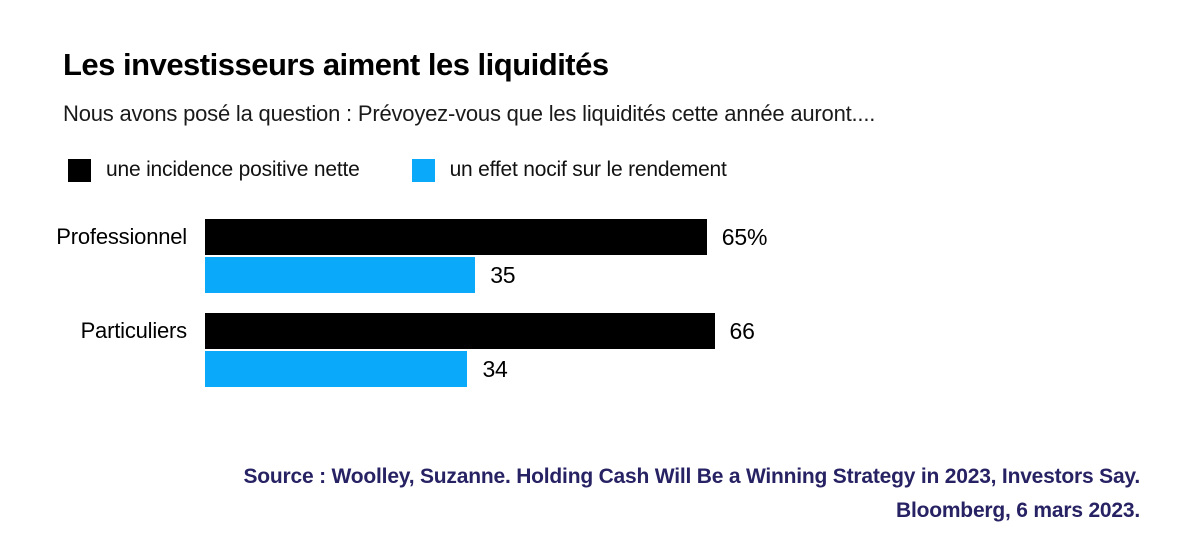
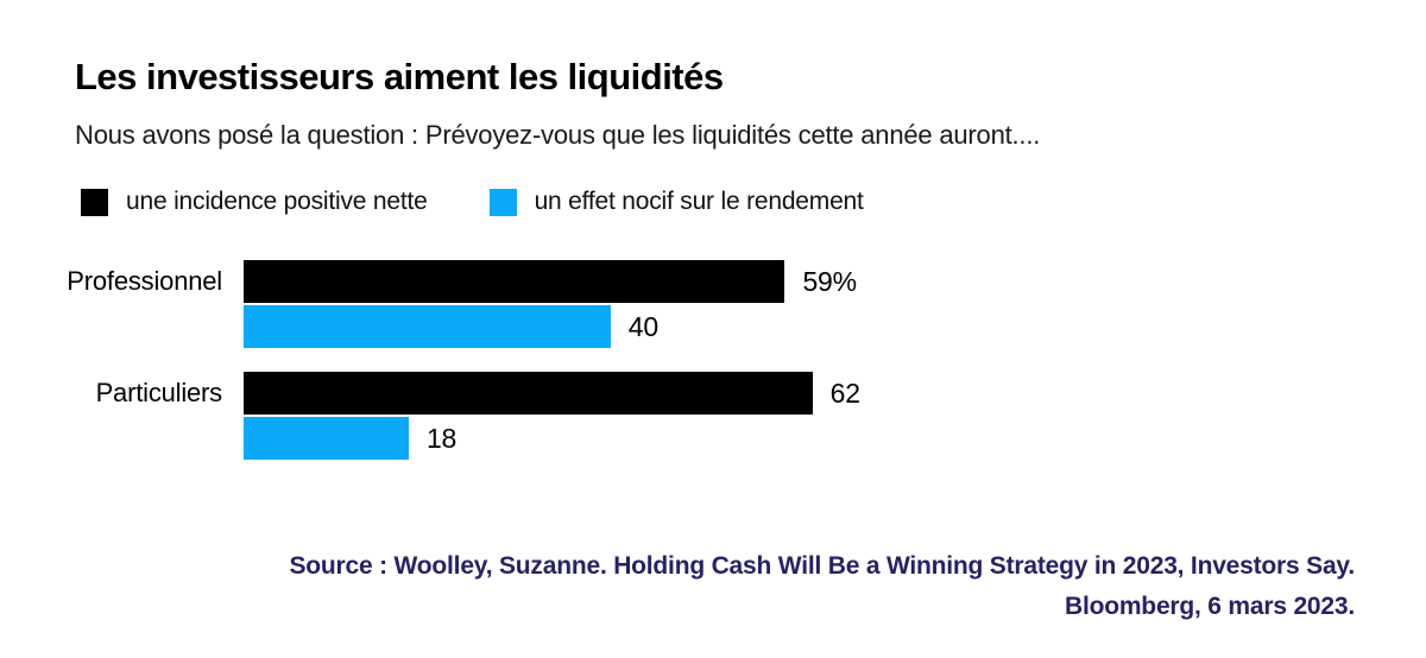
une incidence positive nette/Professionnel: 65% -> 59%
un effet nocif sur le rendement/Professionnel: 35 -> 40
une incidence positive nette/Particuliers: 66 -> 62
un effet nocif sur le rendement/Particuliers: 34 -> 18
